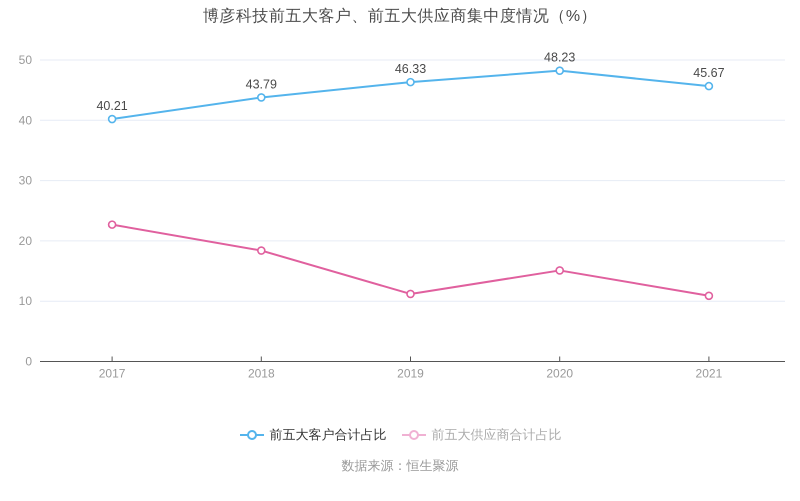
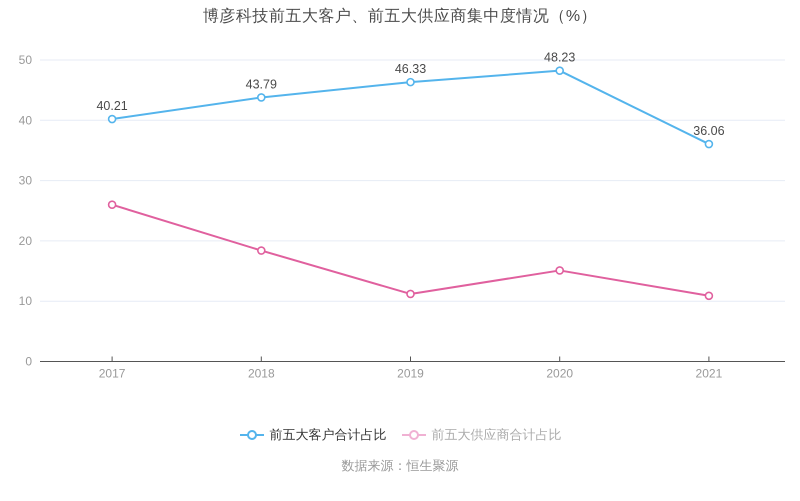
前五大供应商合计占比/2017: 23 -> 26
前五大客户合计占比/2021: 45.67 -> 36.06
